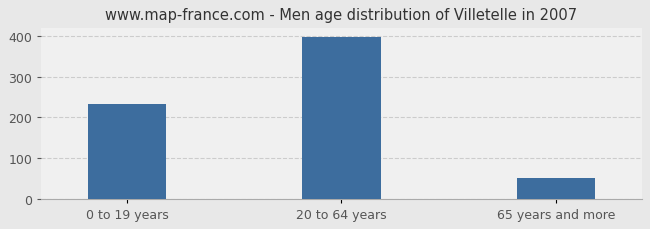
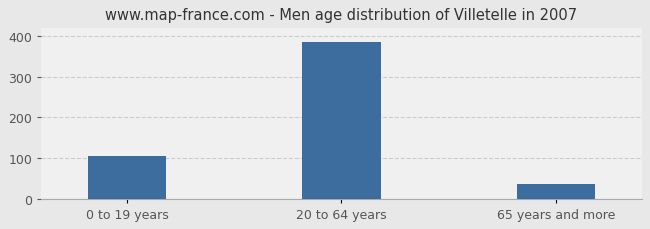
0 to 19 years: 232 -> 105
20 to 64 years: 398 -> 385
65 years and more: 50 -> 35
